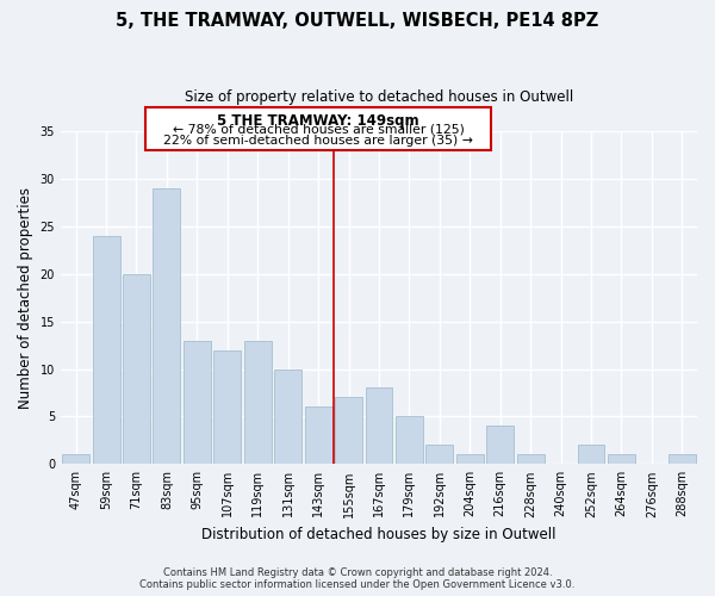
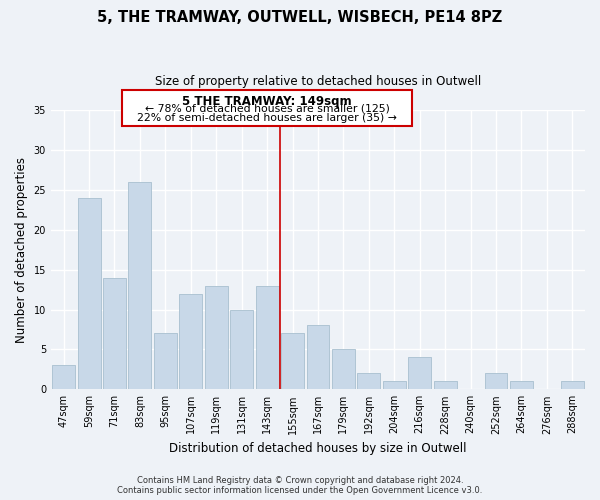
47sqm: 1 -> 3
71sqm: 20 -> 14
83sqm: 29 -> 26
95sqm: 13 -> 7
143sqm: 6 -> 13
